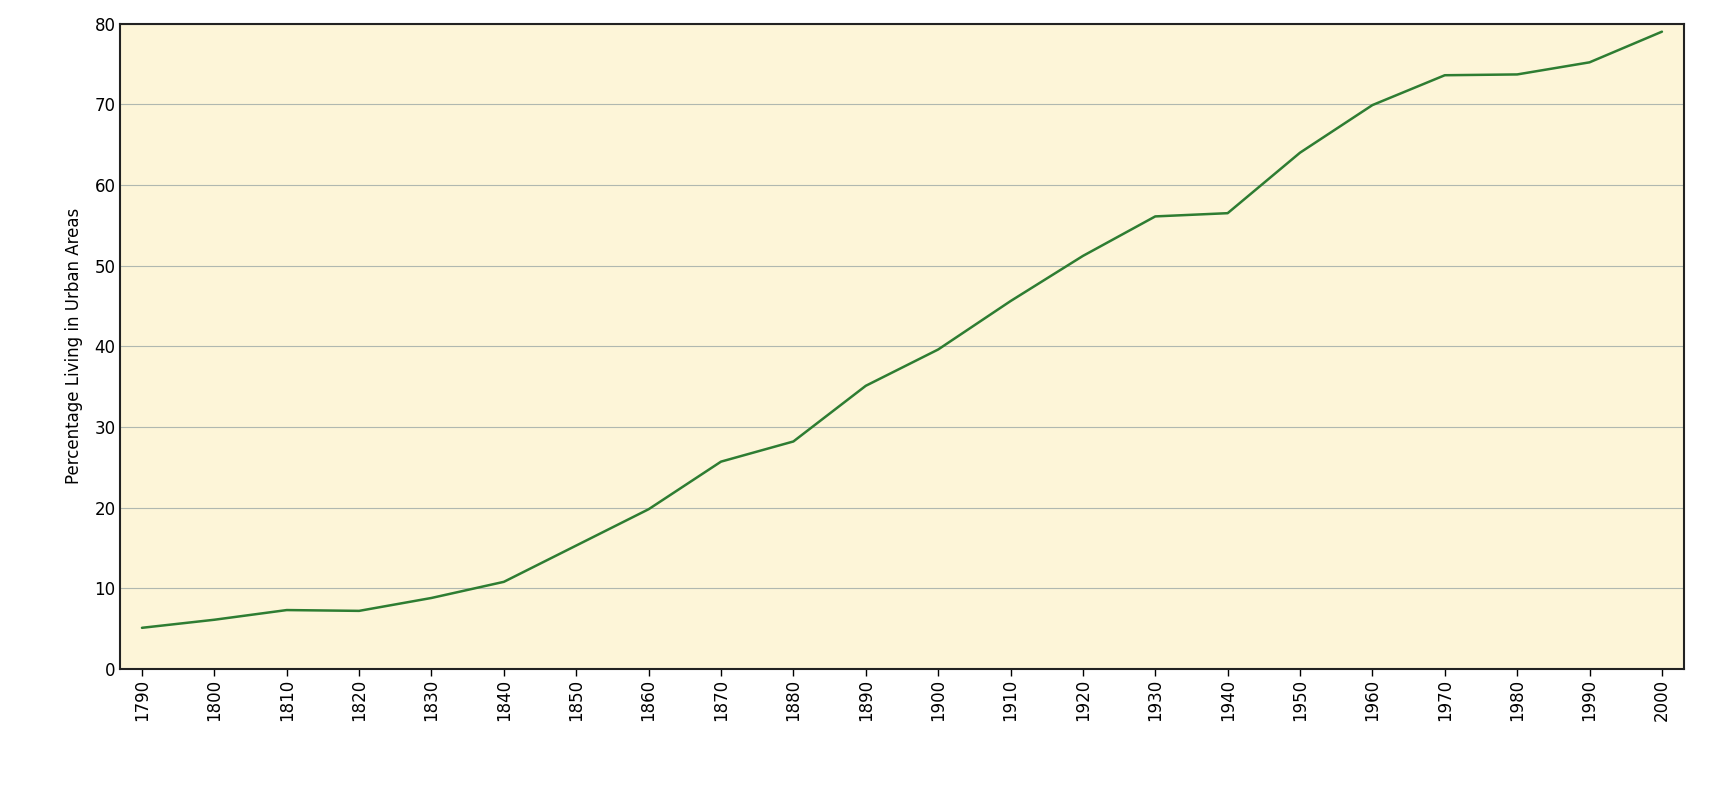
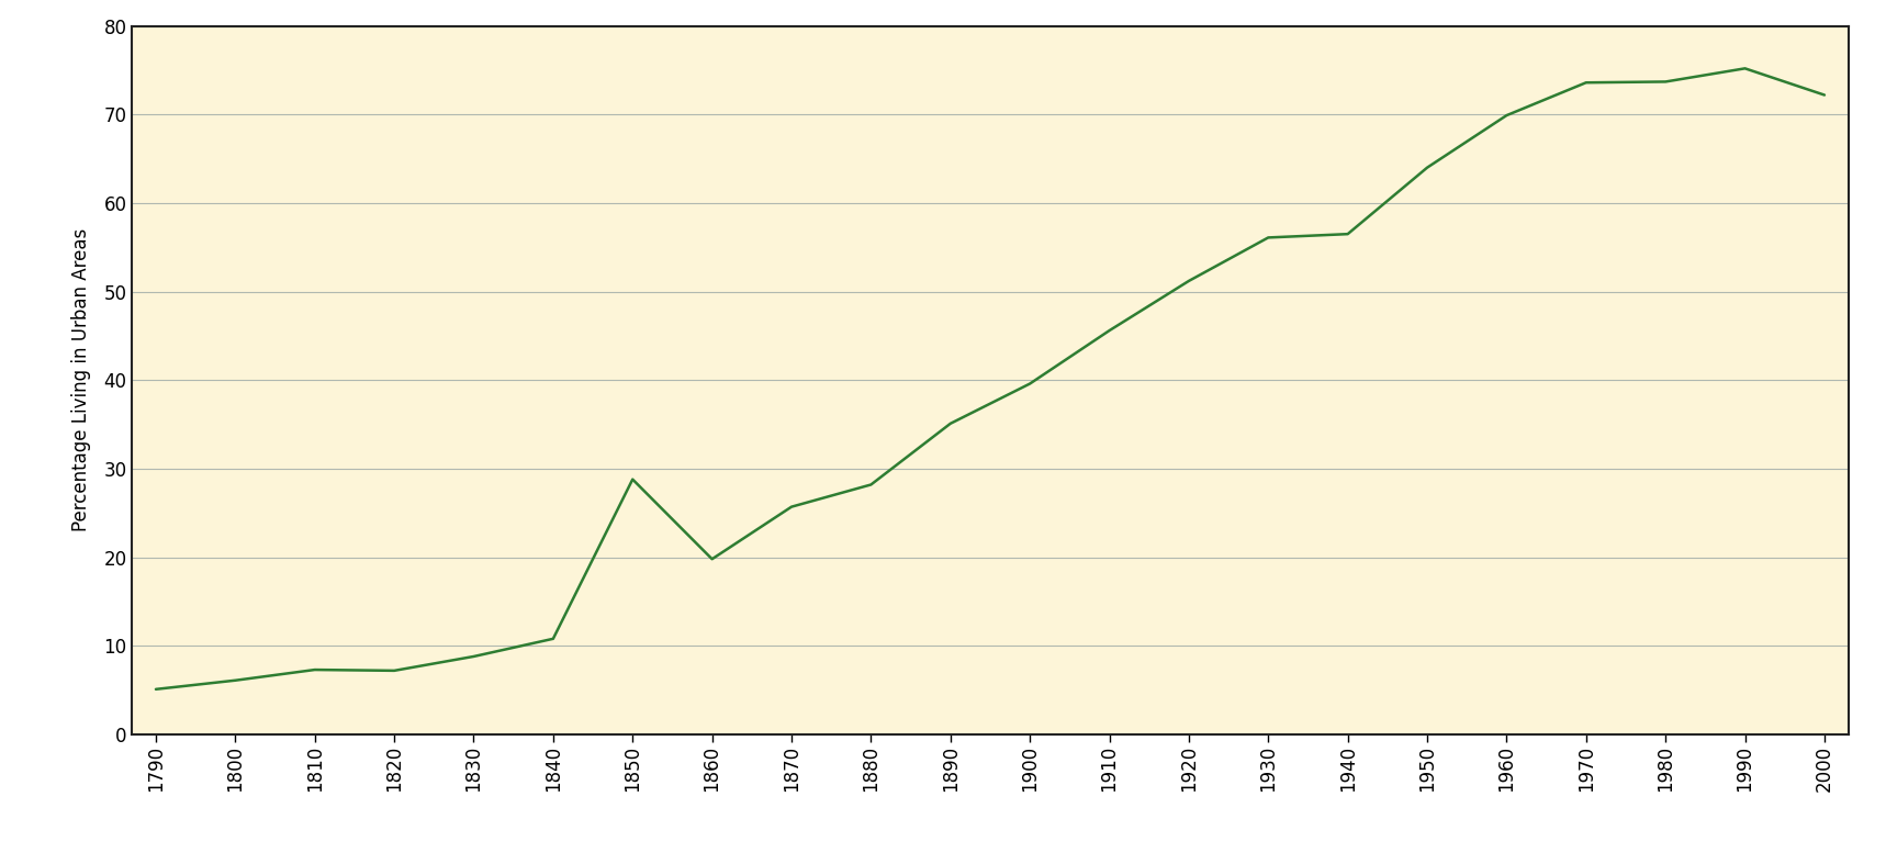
1850: 15.3 -> 28.8
2000: 79.0 -> 72.2
